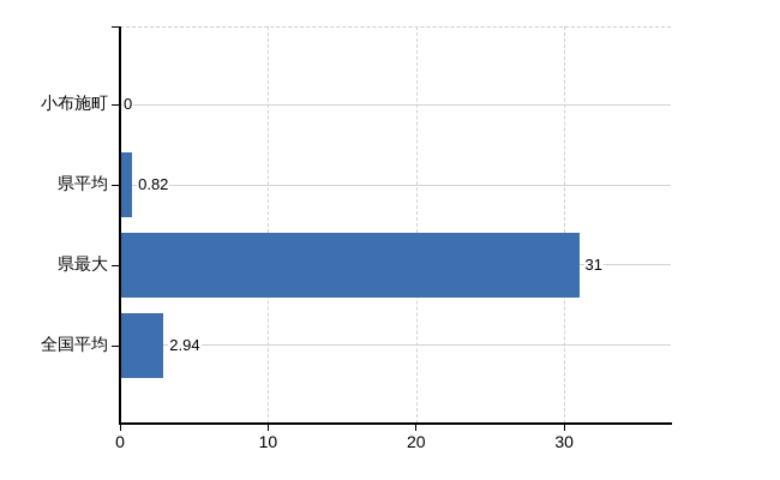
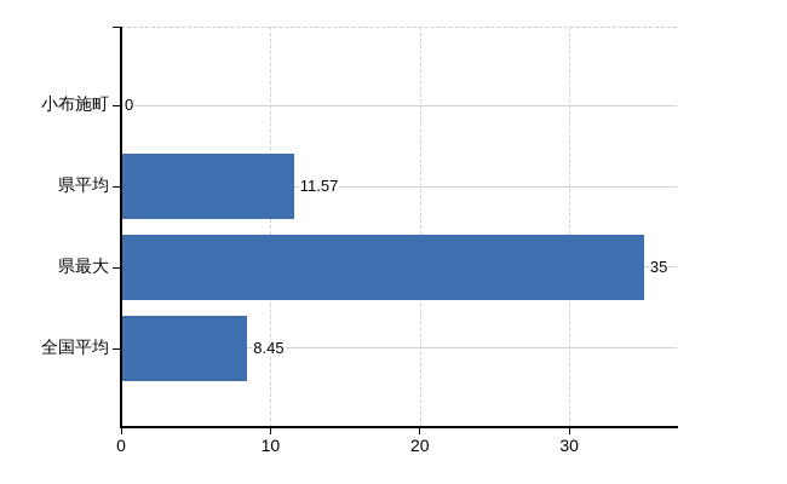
県平均: 0.82 -> 11.57
県最大: 31 -> 35
全国平均: 2.94 -> 8.45
